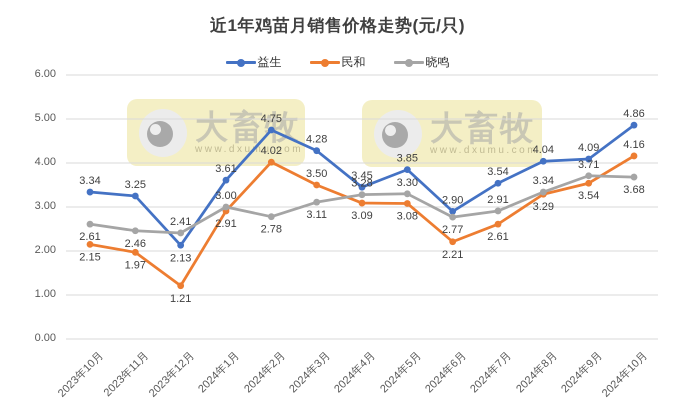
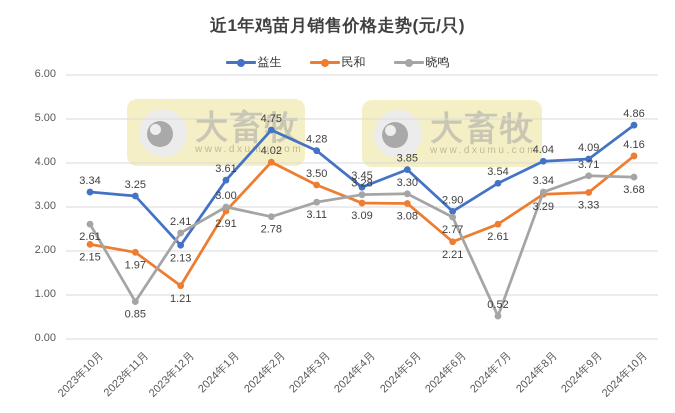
晓鸣/2023年11月: 2.46 -> 0.85
晓鸣/2024年7月: 2.91 -> 0.52
民和/2024年9月: 3.54 -> 3.33
